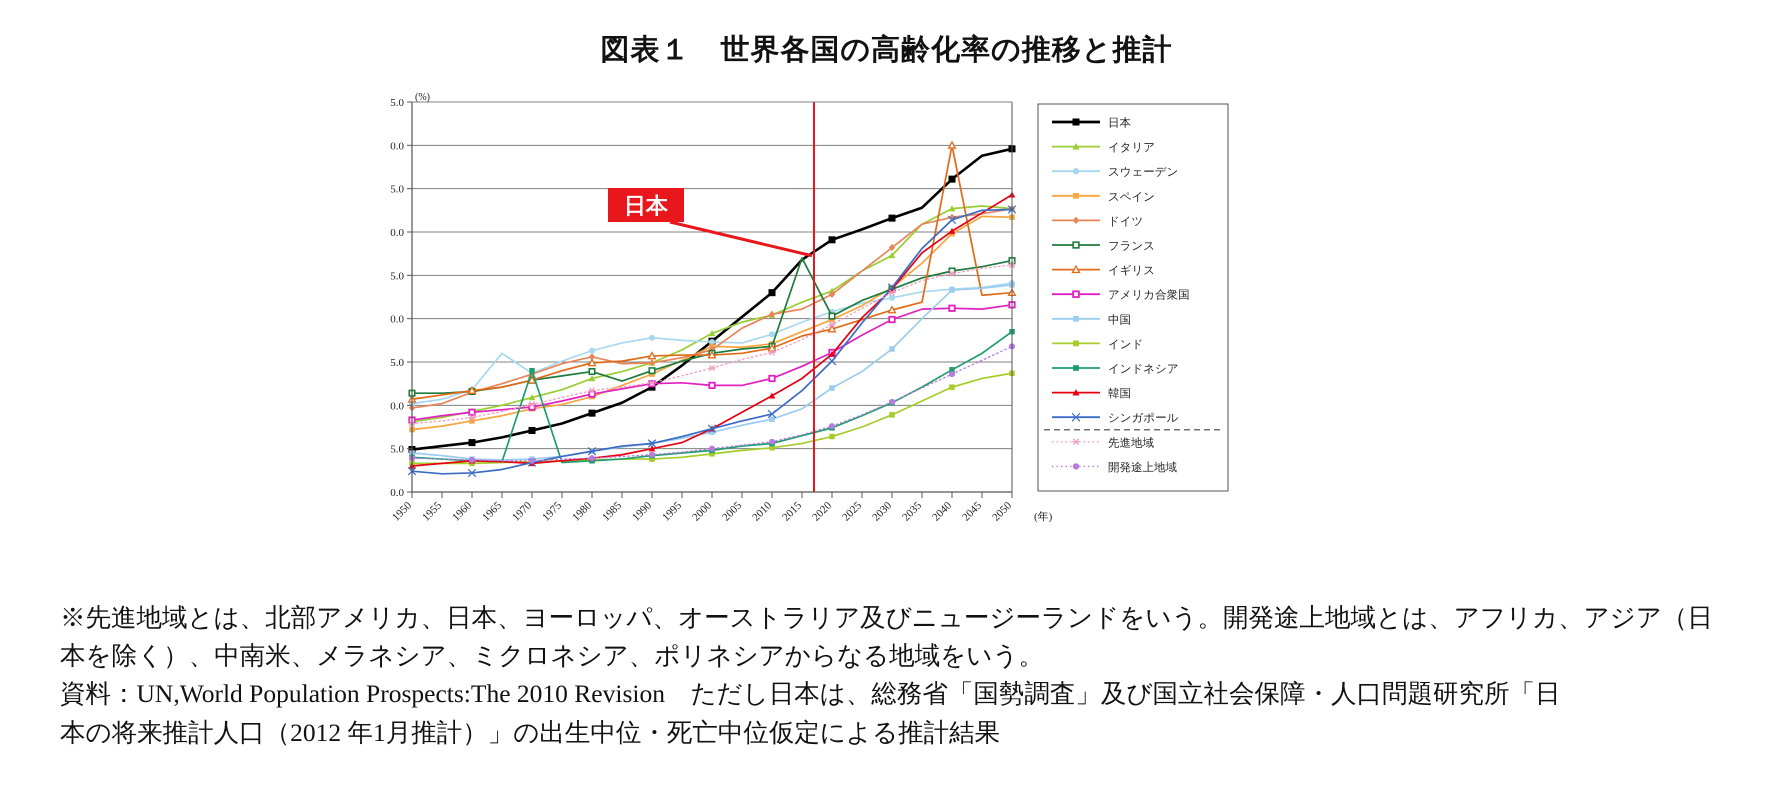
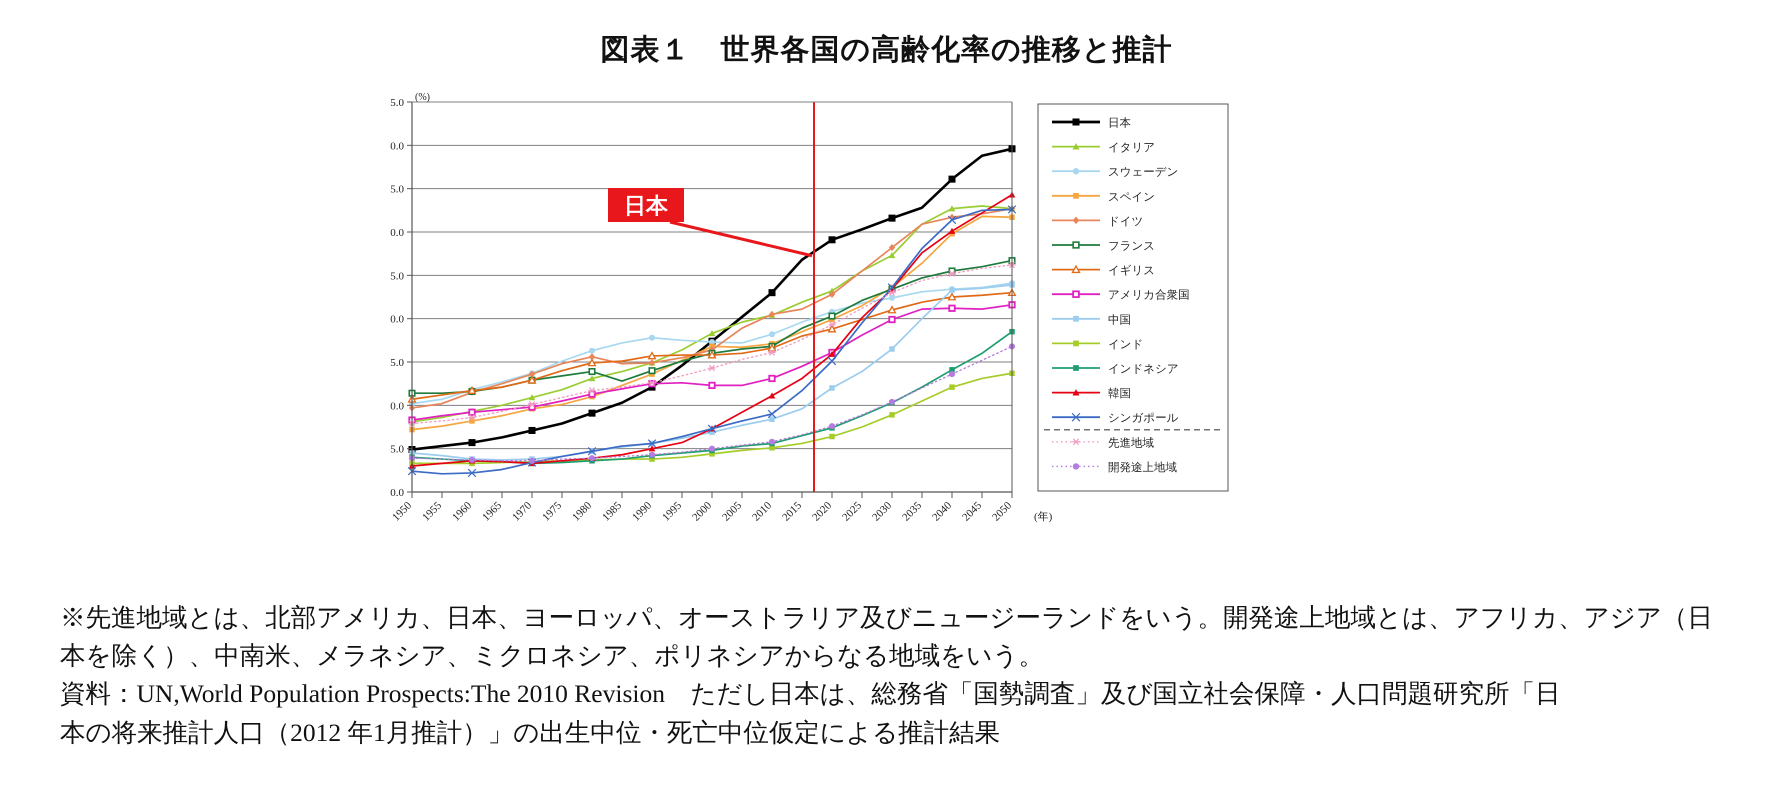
スウェーデン/1965: 16 -> 13
インドネシア/1970: 14 -> 3
フランス/2015: 27 -> 19
イギリス/2040: 40 -> 22
